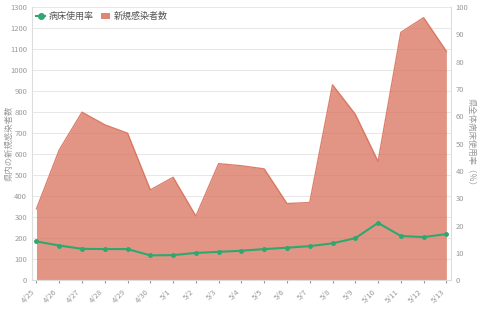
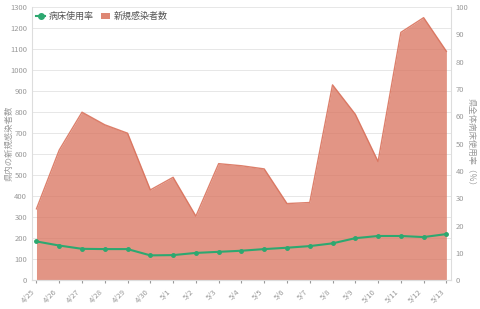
病床使用率/5/10: 21.0 -> 16.2
